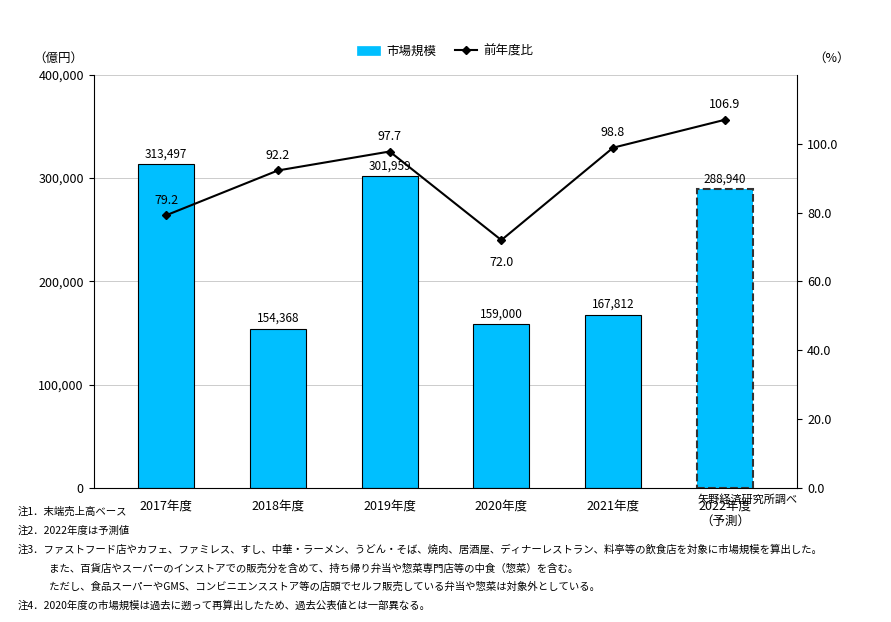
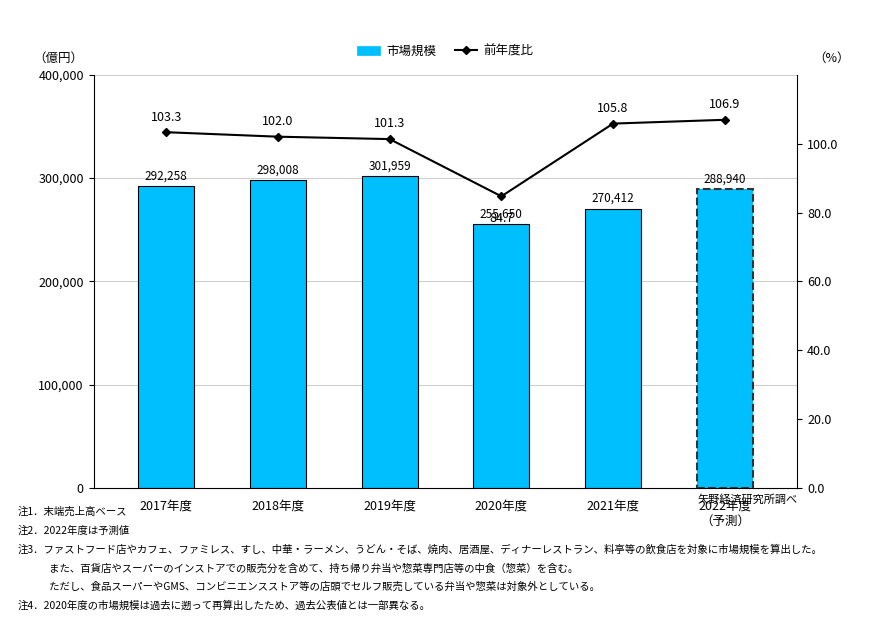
市場規模/2017年度: 313,497 -> 292,258
前年度比/2017年度: 79.2 -> 103.3
市場規模/2018年度: 154,368 -> 298,008
前年度比/2018年度: 92.2 -> 102.0
前年度比/2019年度: 97.7 -> 101.3
市場規模/2020年度: 159,000 -> 256,000
前年度比/2020年度: 72.0 -> 84.7
市場規模/2021年度: 167,812 -> 270,412
前年度比/2021年度: 98.8 -> 105.8
